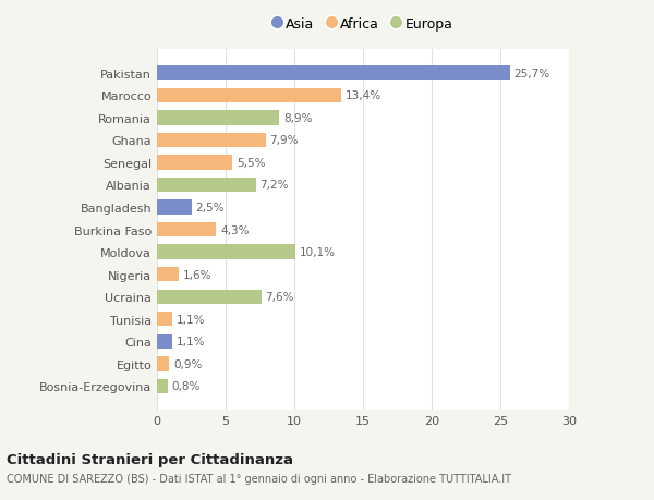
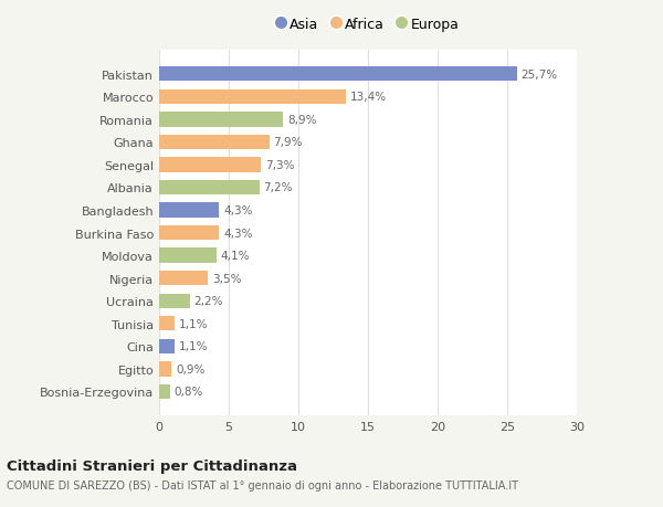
Senegal: 5,5% -> 7,3%
Bangladesh: 2,5% -> 4,3%
Moldova: 10,1% -> 4,1%
Nigeria: 1,6% -> 3,5%
Ucraina: 7,6% -> 2,2%
